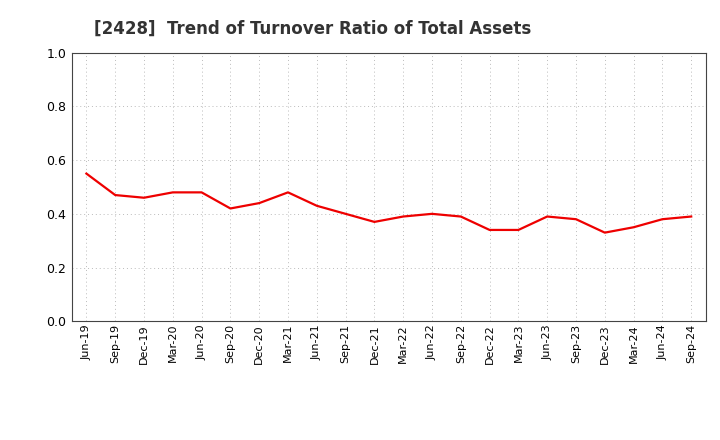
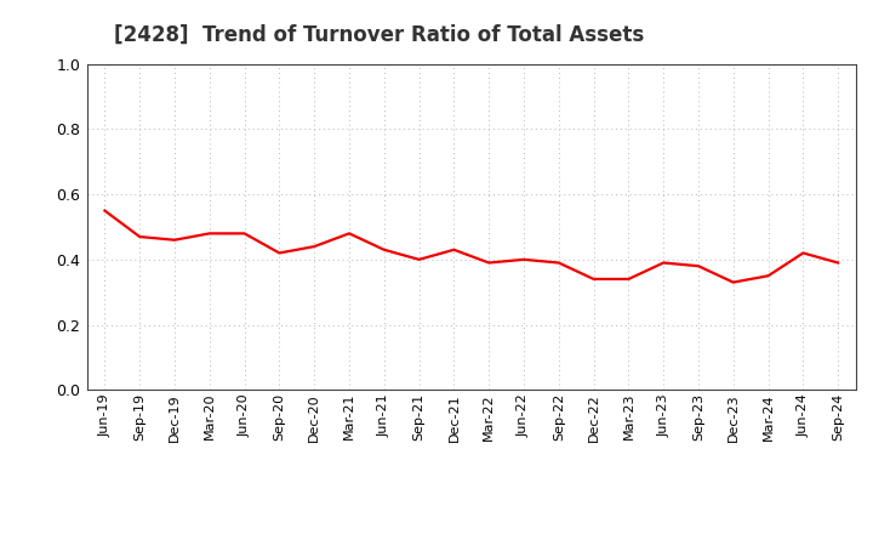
Dec-21: 0.37 -> 0.43
Jun-24: 0.38 -> 0.42
